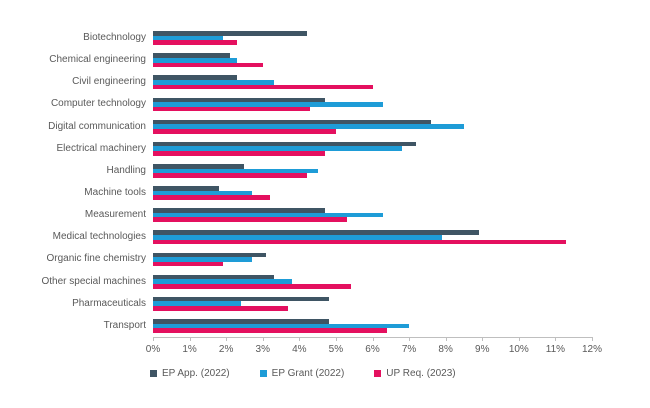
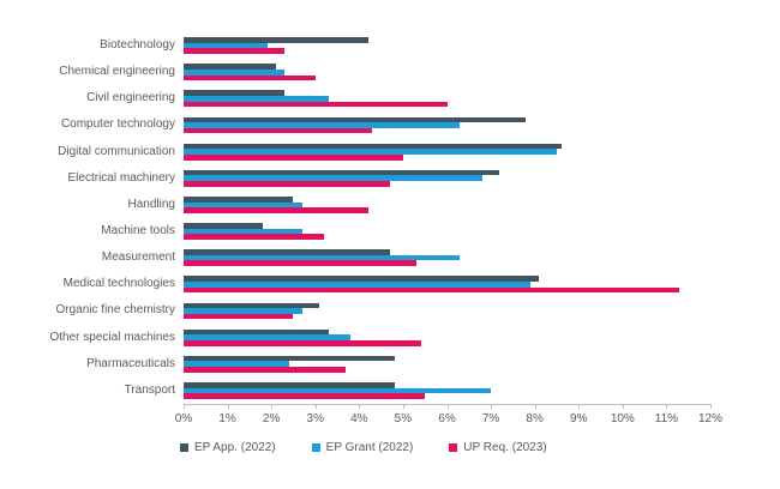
EP App. (2022)/Computer technology: 4.7% -> 7.8%
EP App. (2022)/Digital communication: 7.6% -> 8.6%
EP Grant (2022)/Handling: 4.5% -> 2.7%
EP App. (2022)/Medical technologies: 8.9% -> 8.1%
UP Req. (2023)/Organic fine chemistry: 1.9% -> 2.5%
UP Req. (2023)/Transport: 6.4% -> 5.5%
